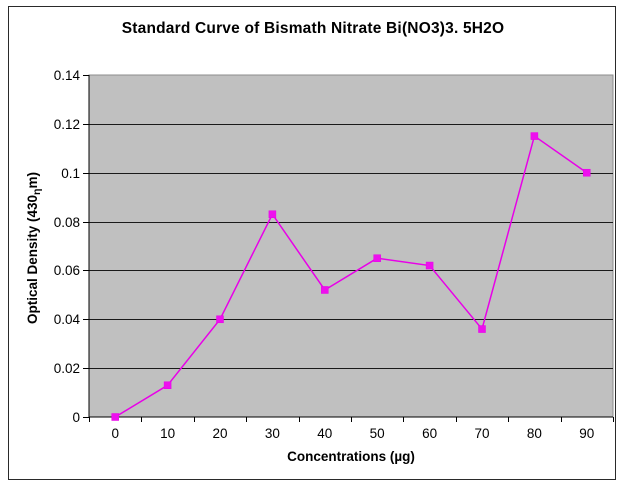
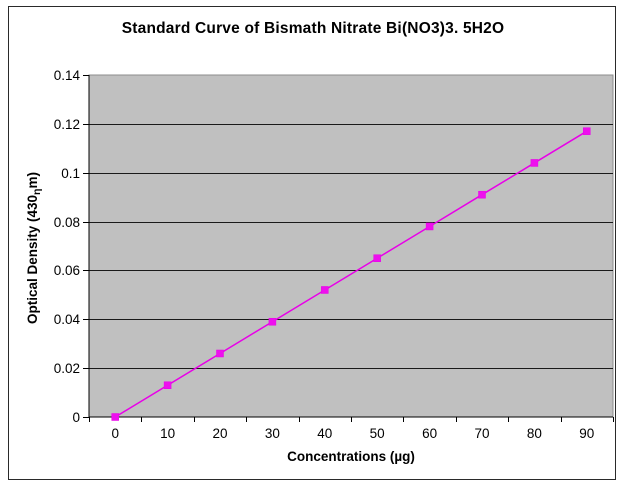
20: 0.040 -> 0.026
30: 0.083 -> 0.039
60: 0.062 -> 0.078
70: 0.036 -> 0.091
80: 0.115 -> 0.104
90: 0.100 -> 0.117
